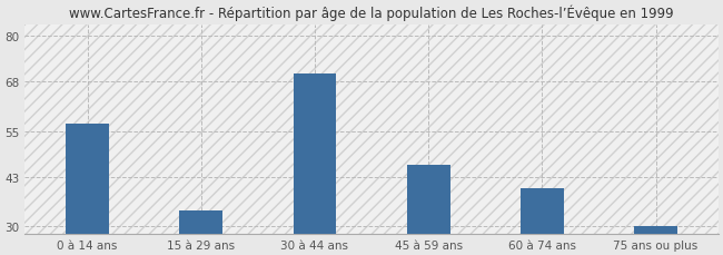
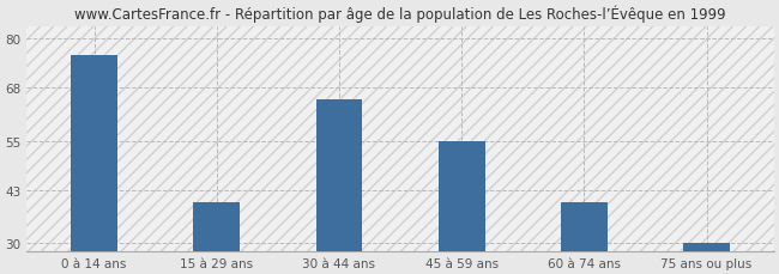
0 à 14 ans: 57 -> 76
15 à 29 ans: 34 -> 40
30 à 44 ans: 70 -> 65
45 à 59 ans: 46 -> 55
